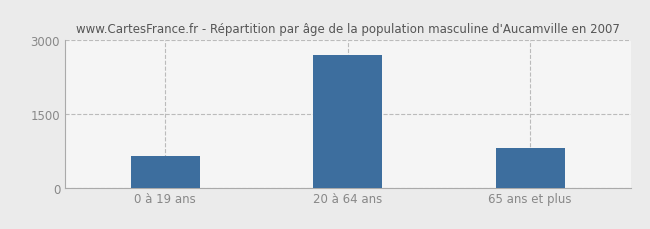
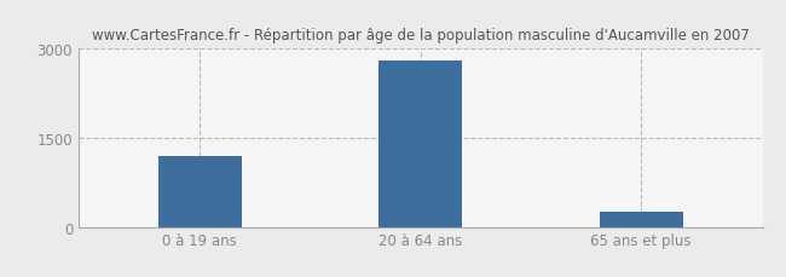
0 à 19 ans: 650 -> 1200
20 à 64 ans: 2700 -> 2810
65 ans et plus: 800 -> 250
